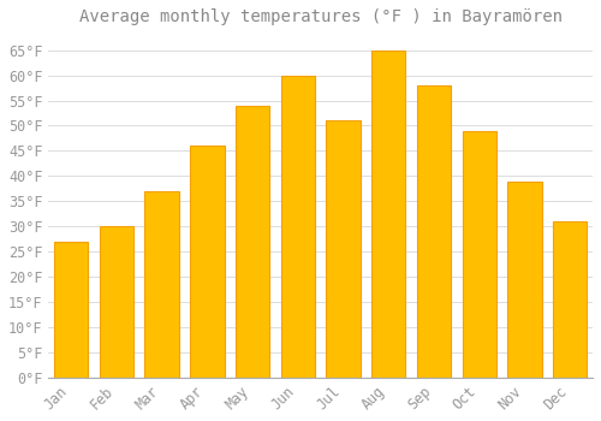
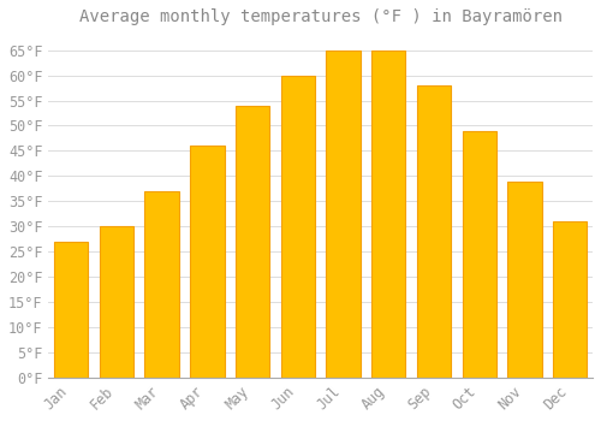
Jul: 51°F -> 65°F
